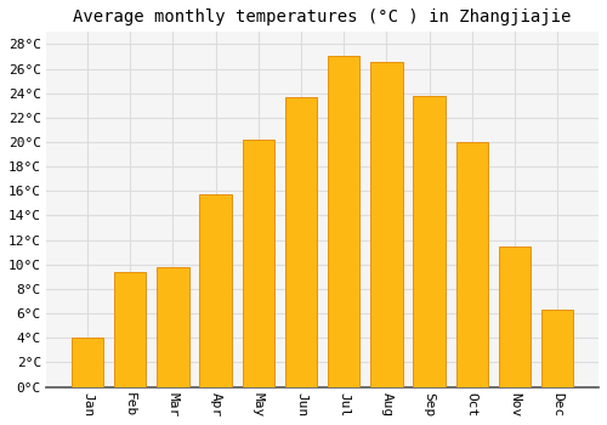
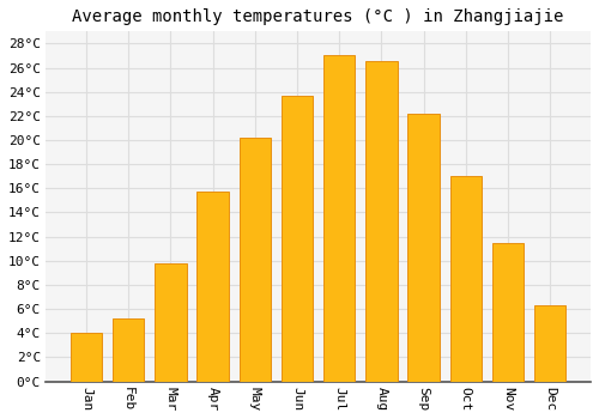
Feb: 9.4°C -> 5.2°C
Sep: 23.8°C -> 22.2°C
Oct: 20.0°C -> 17.0°C
